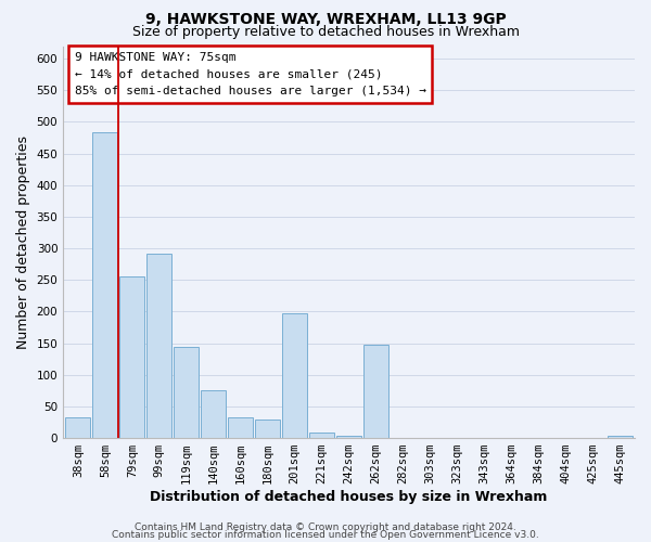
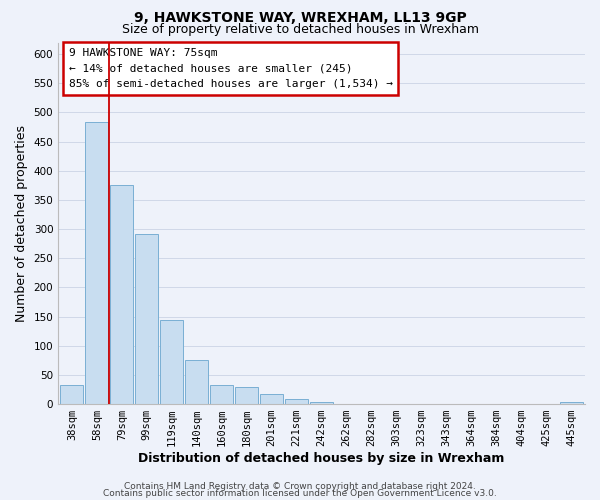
79sqm: 256 -> 375
201sqm: 198 -> 18
262sqm: 148 -> 1
